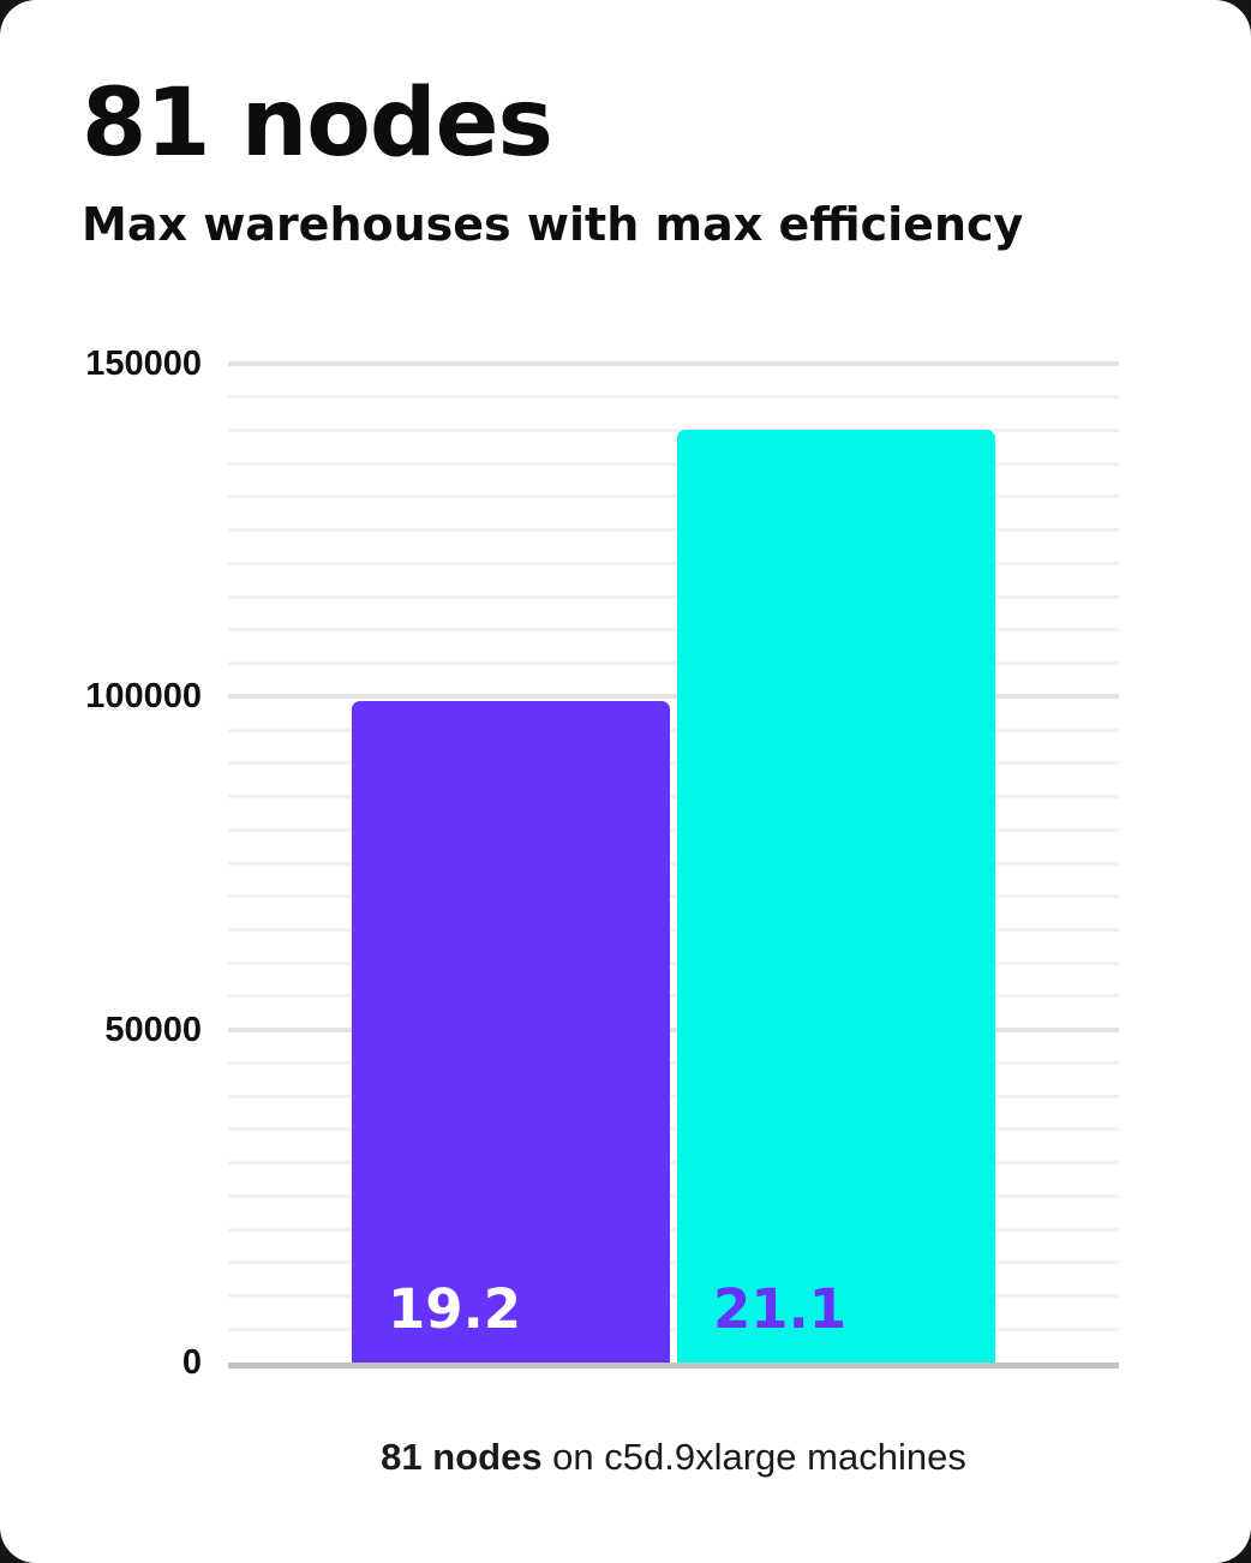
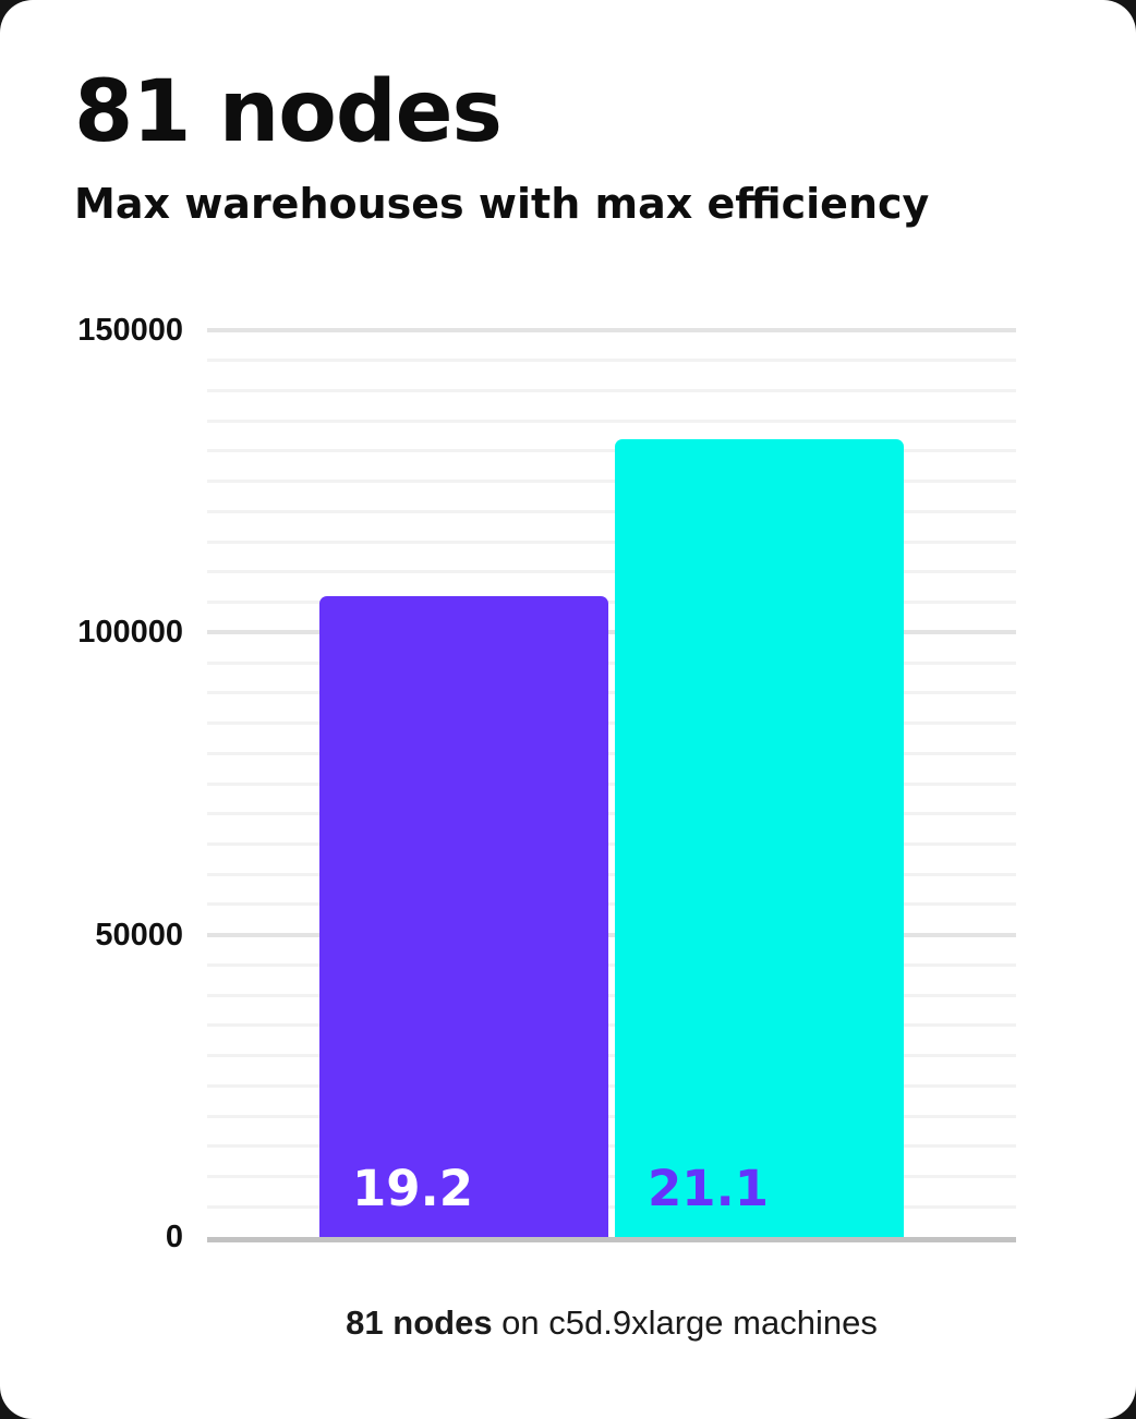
19.2: 99000 -> 106000
21.1: 140000 -> 132000
